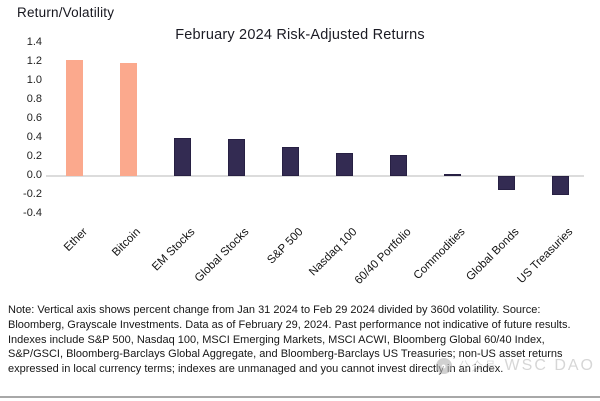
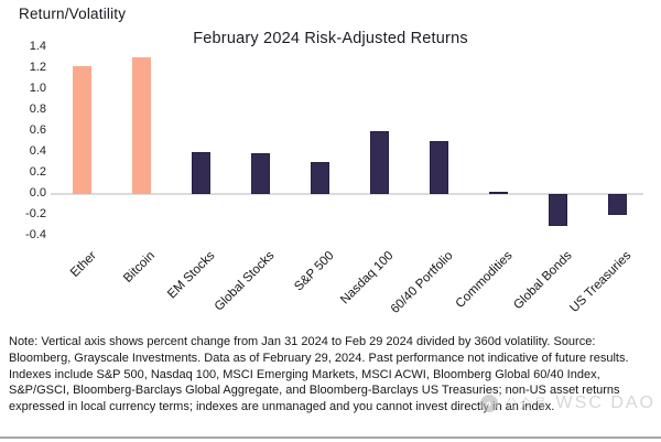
Bitcoin: 1.2 -> 1.3
Nasdaq 100: 0.2 -> 0.6
60/40 Portfolio: 0.2 -> 0.5
Global Bonds: -0.1 -> -0.3
